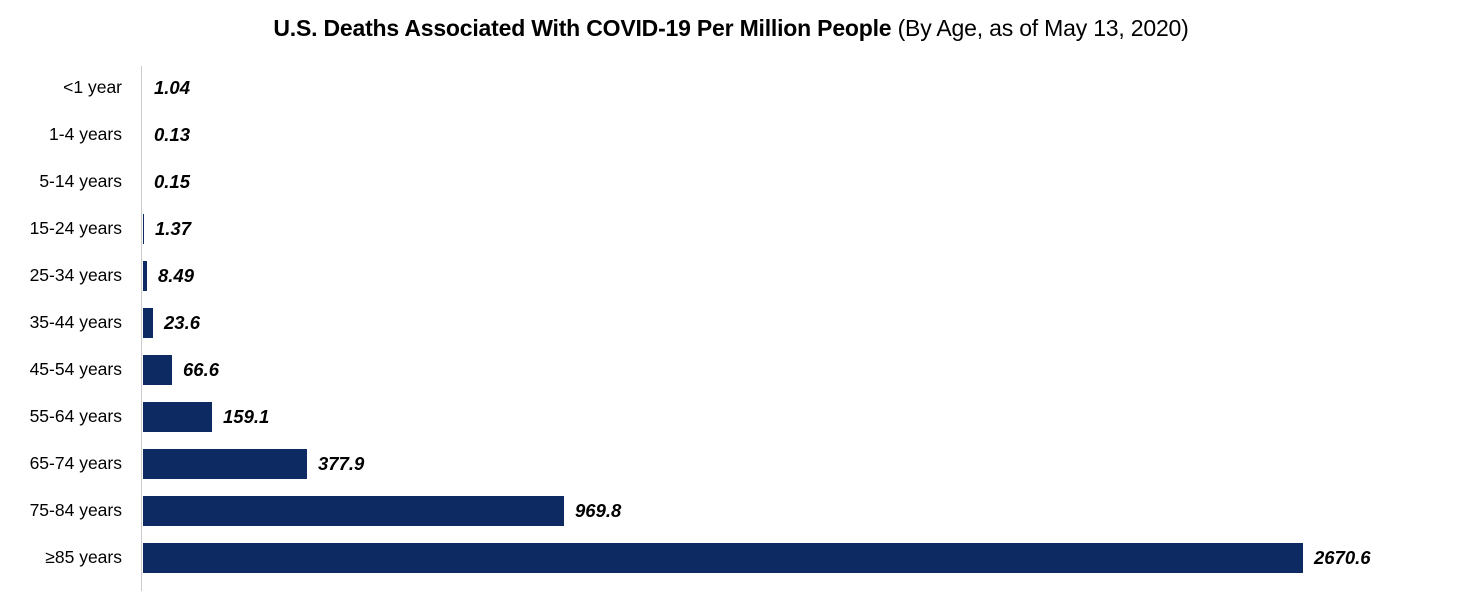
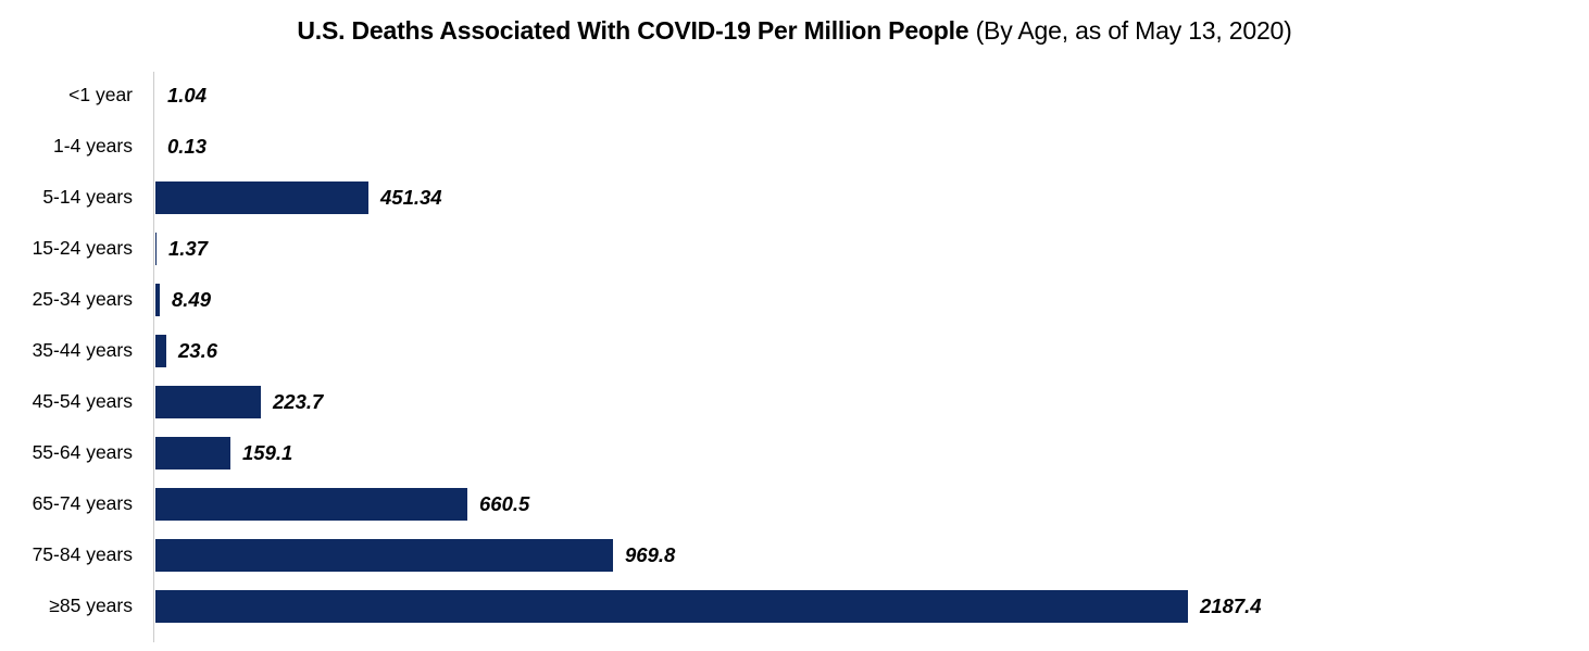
5-14 years: 0.15 -> 451.34
45-54 years: 66.6 -> 223.7
65-74 years: 377.9 -> 660.5
≥85 years: 2670.6 -> 2187.4
